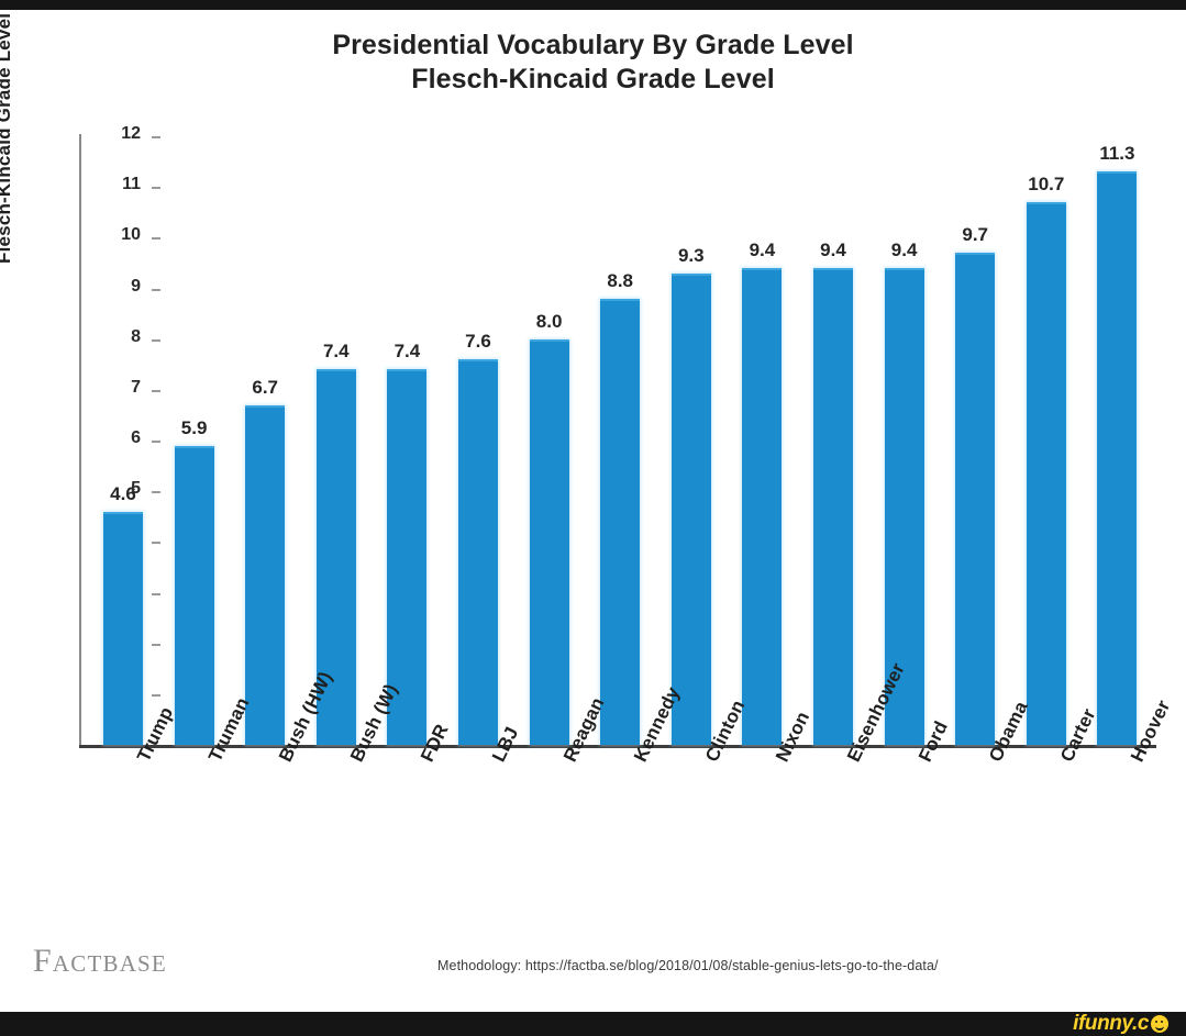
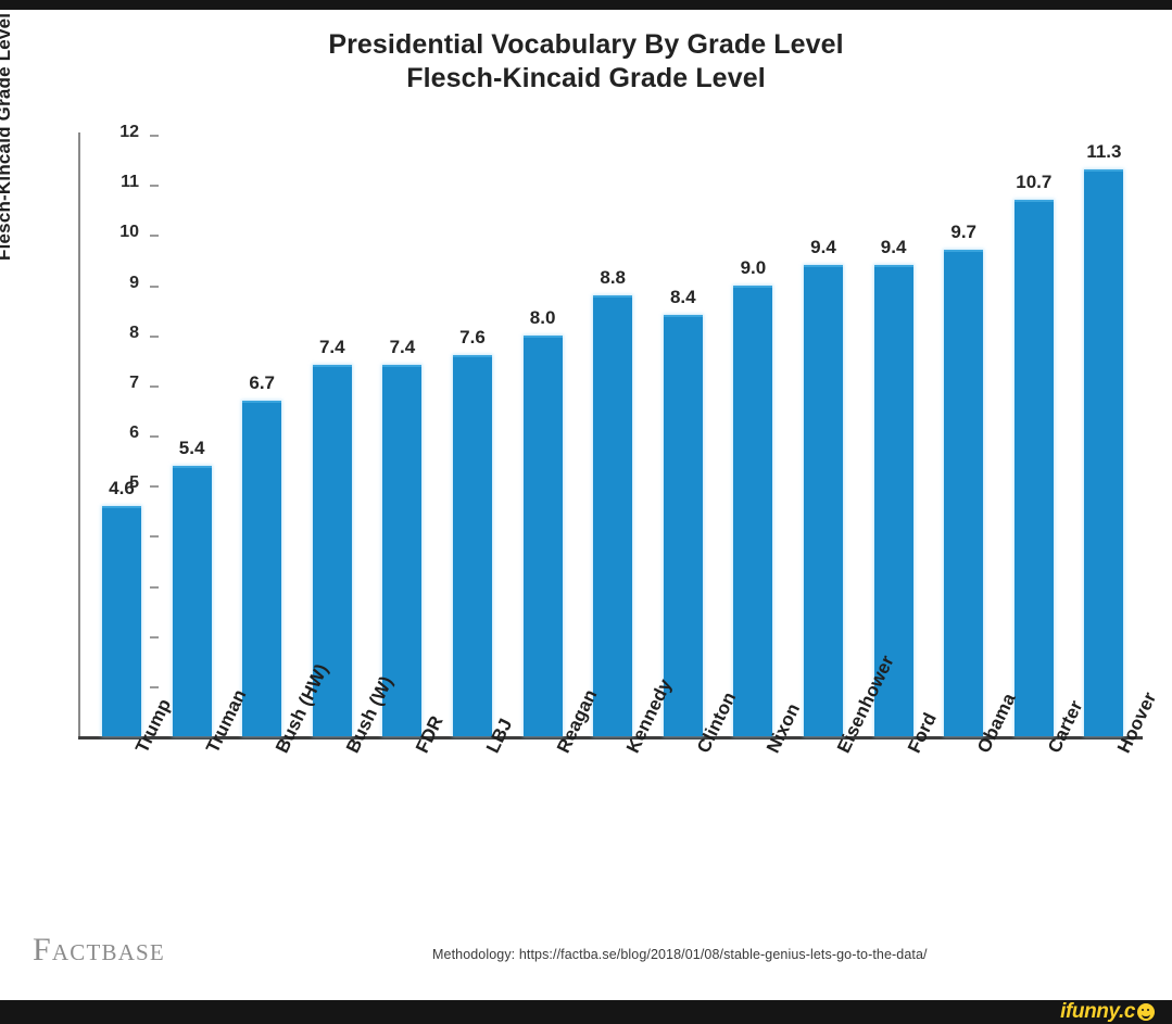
Truman: 5.9 -> 5.4
Clinton: 9.3 -> 8.4
Nixon: 9.4 -> 9.0
